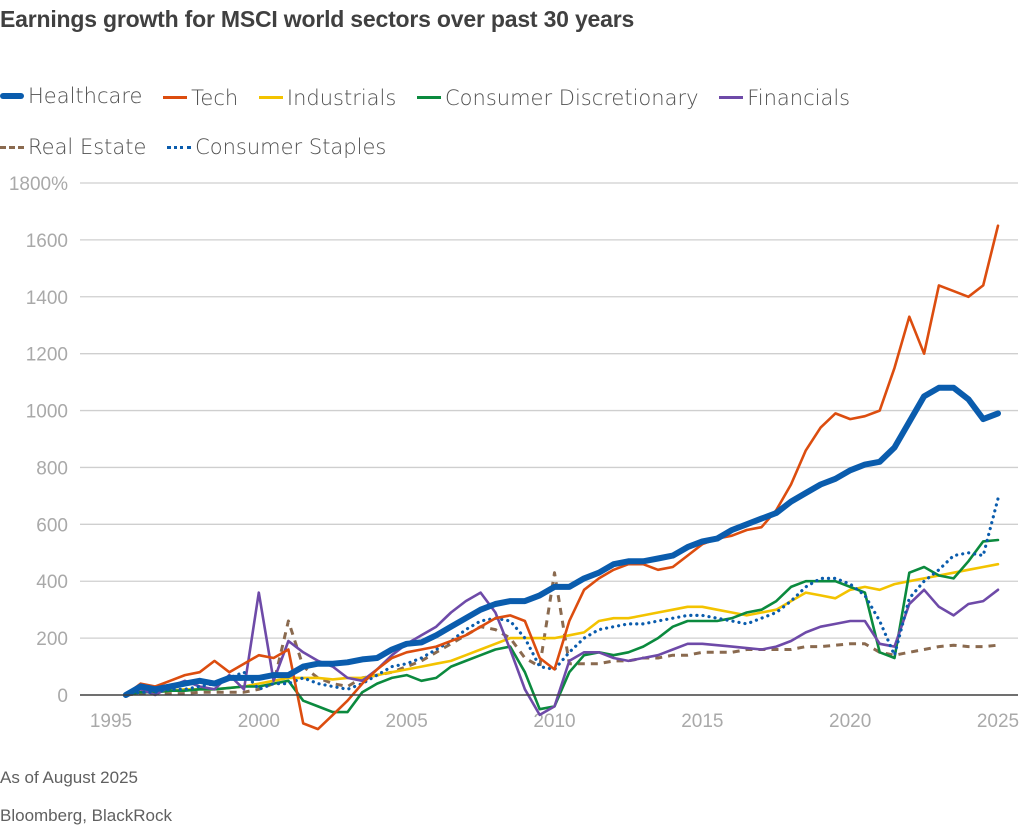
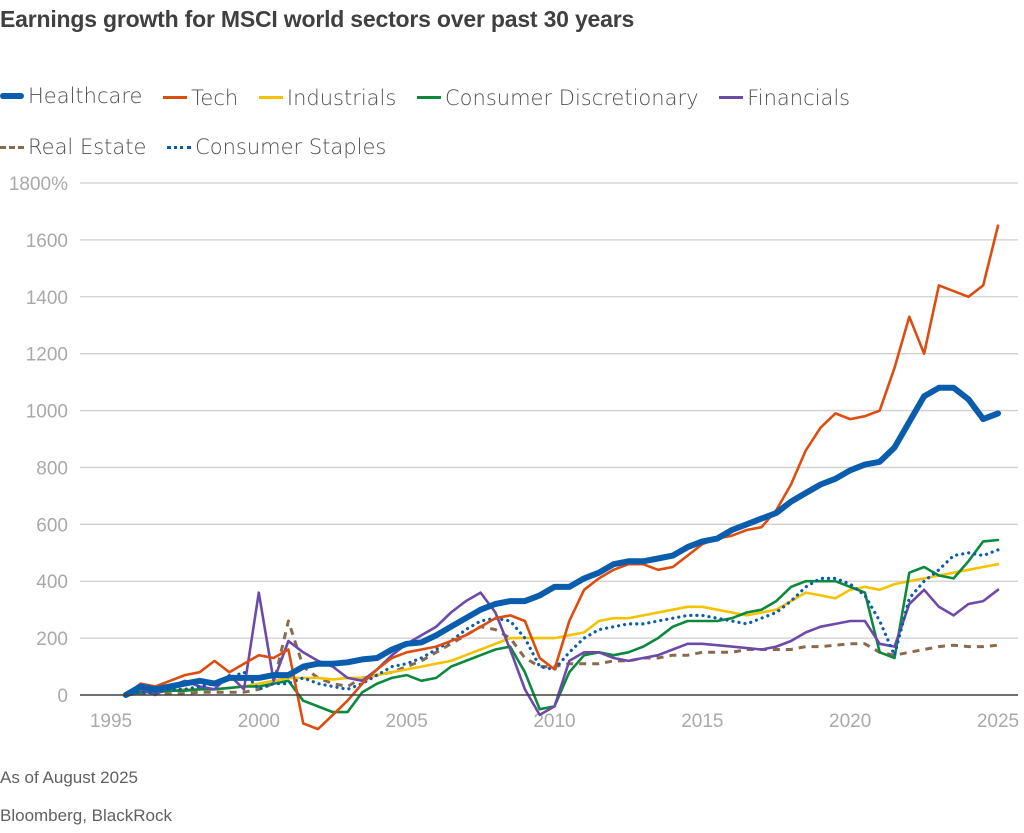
Real Estate/2010: 430% -> 100%
Consumer Staples/2025: 690% -> 510%
